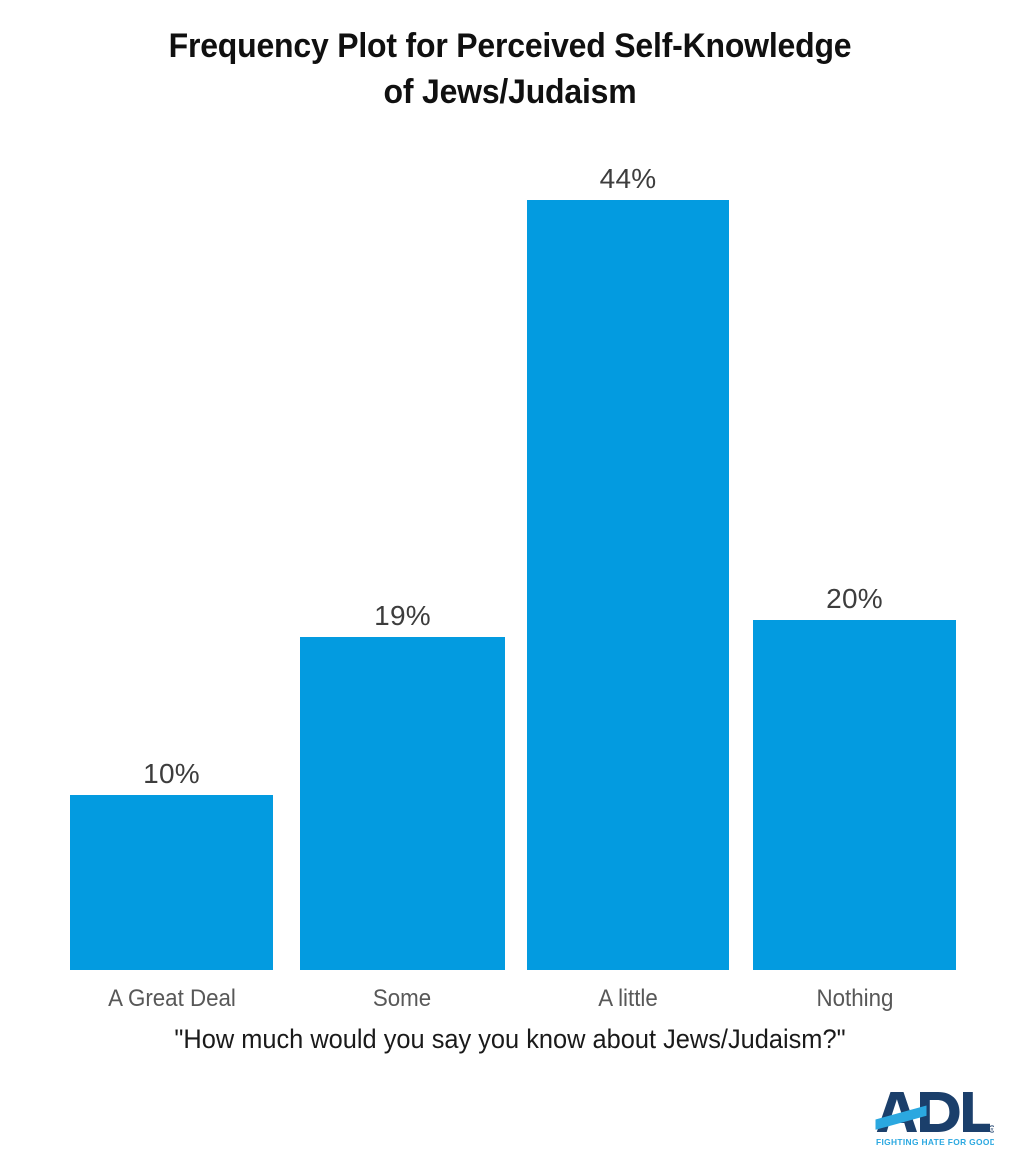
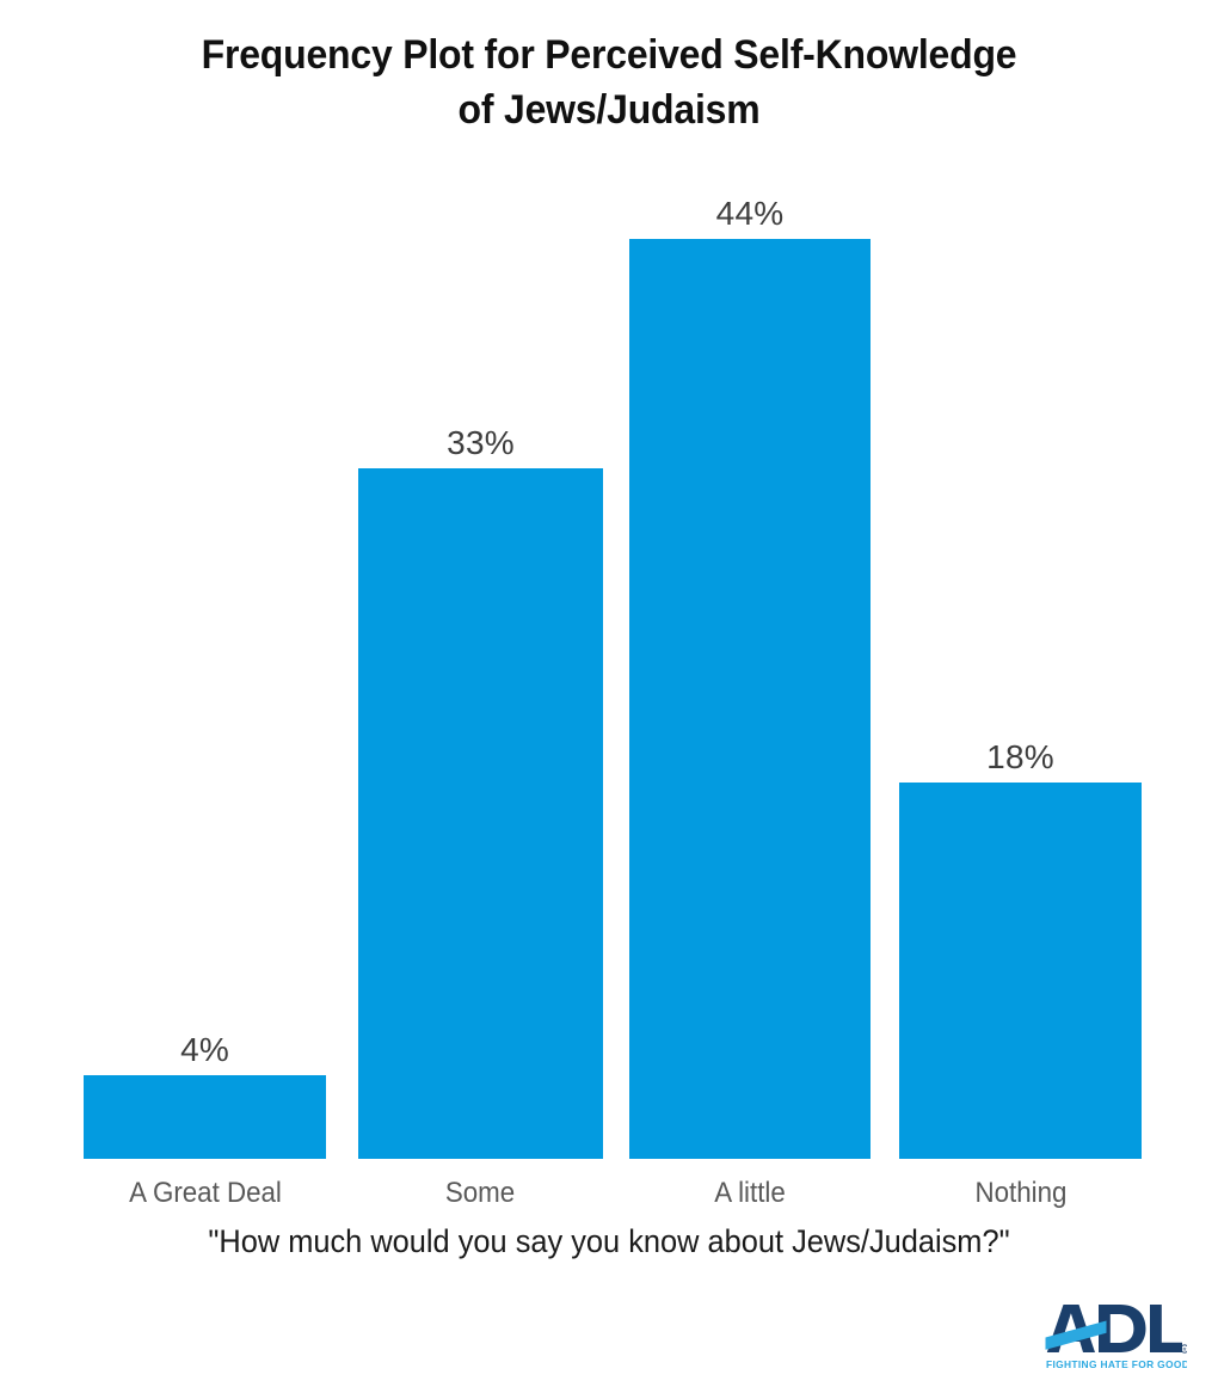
A Great Deal: 10% -> 4%
Some: 19% -> 33%
Nothing: 20% -> 18%
